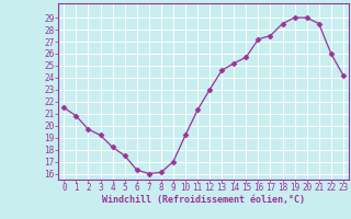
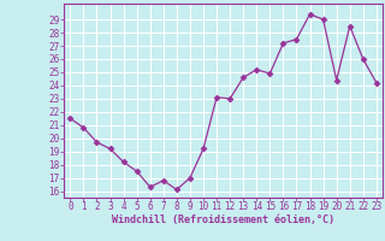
7: 16.0 -> 16.8
11: 21.3 -> 23.1
15: 25.7 -> 24.9
18: 28.5 -> 29.4
20: 29.0 -> 24.4
